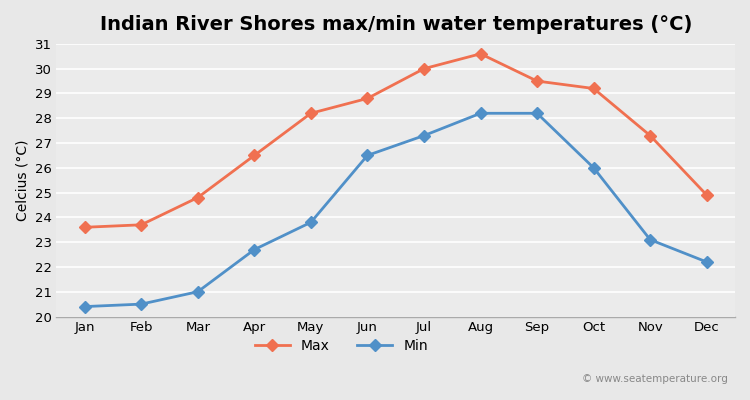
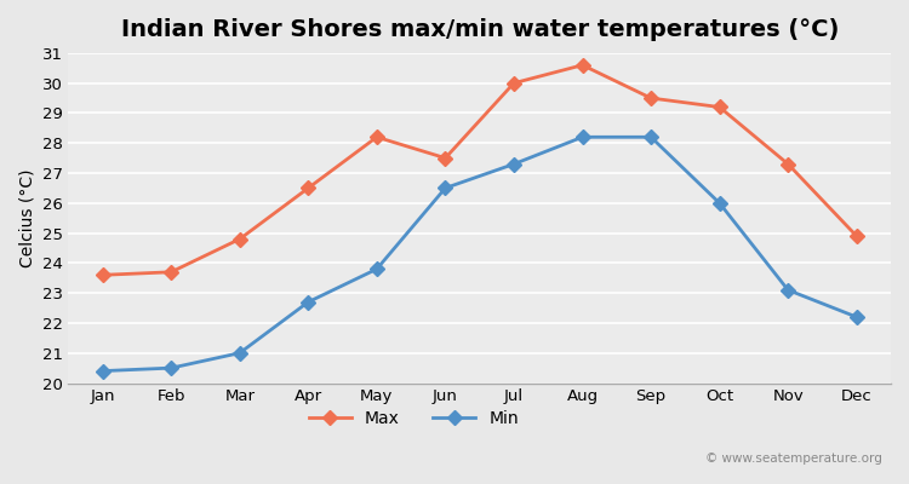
Max/Jun: 28.8 -> 27.5
